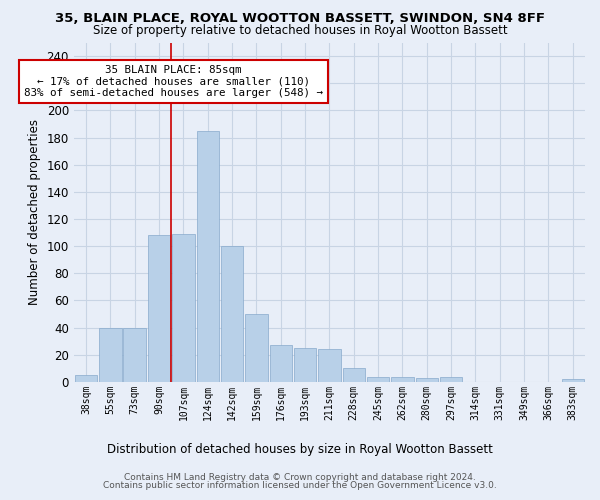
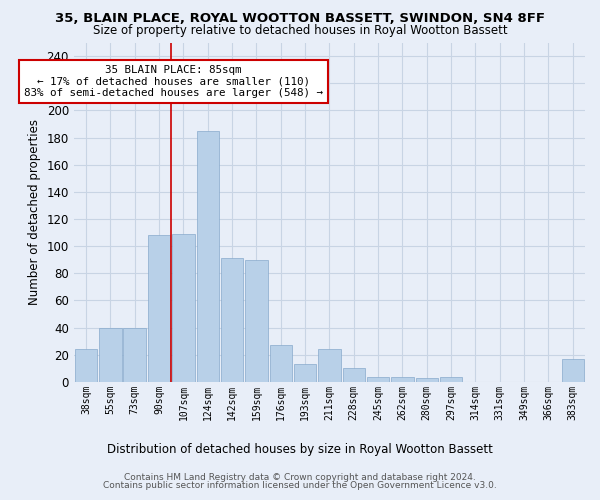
38sqm: 5 -> 24
142sqm: 100 -> 91
159sqm: 50 -> 90
193sqm: 25 -> 13
383sqm: 2 -> 17
